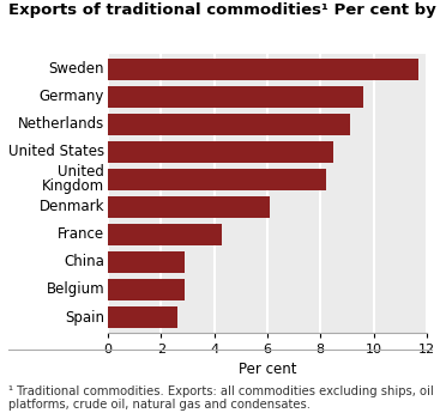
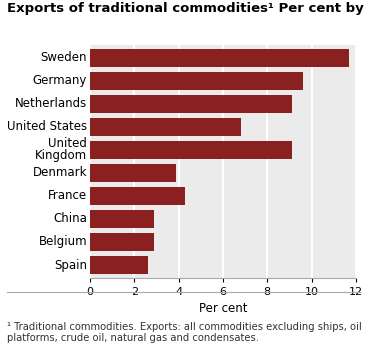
United States: 8.5 -> 6.8
United Kingdom: 8.2 -> 9.1
Denmark: 6.1 -> 3.9
